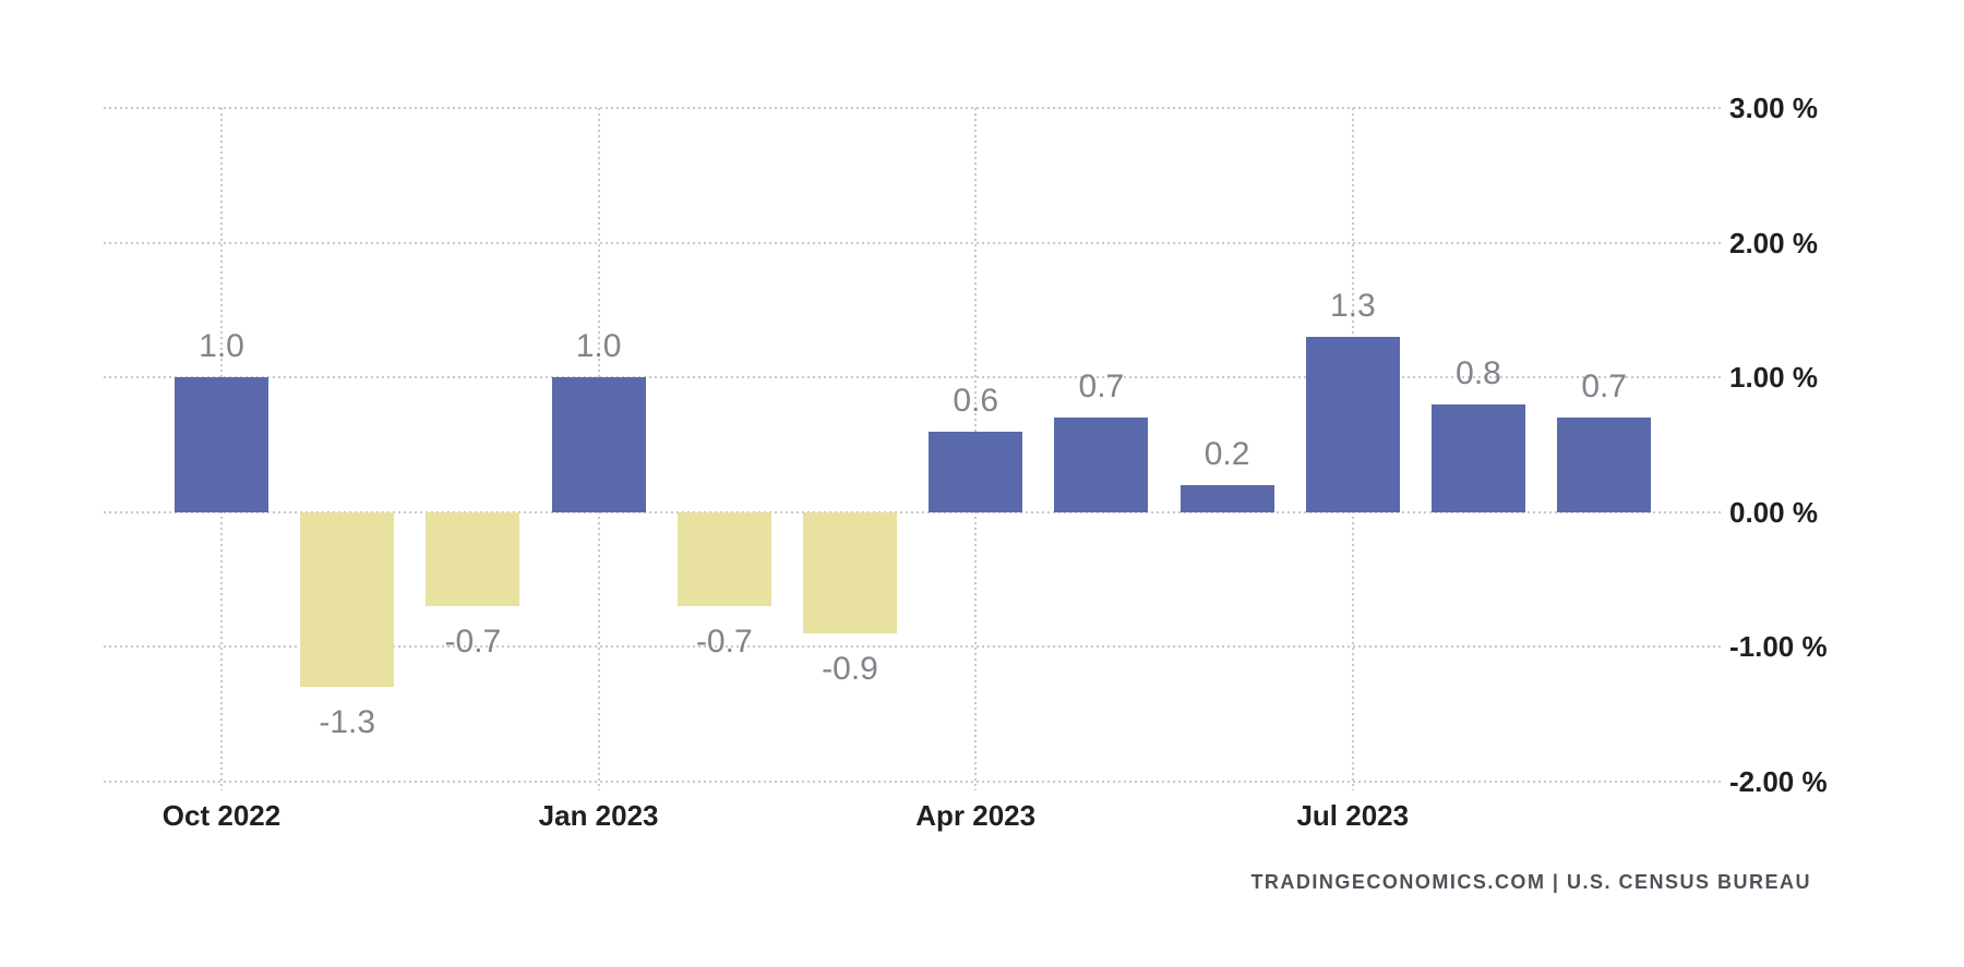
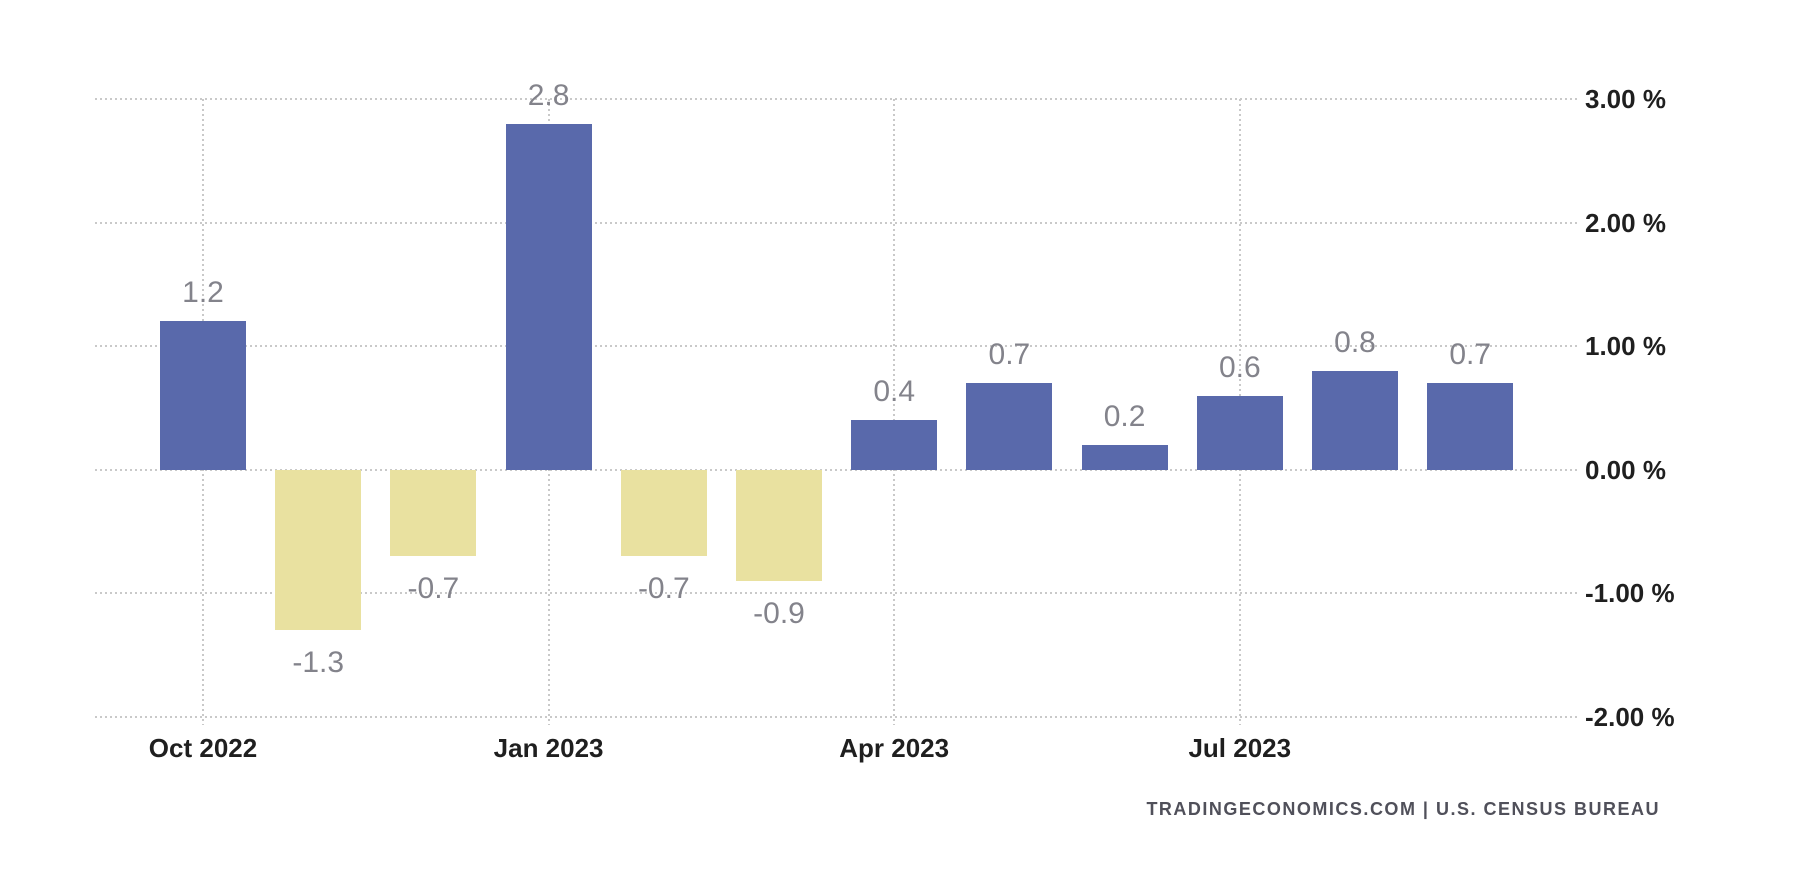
Oct 2022: 1.0 -> 1.2
Jan 2023: 1.0 -> 2.8
Apr 2023: 0.6 -> 0.4
Jul 2023: 1.3 -> 0.6
